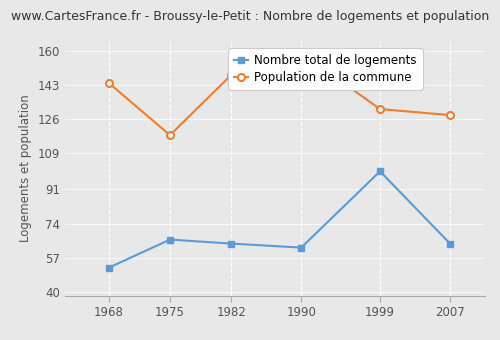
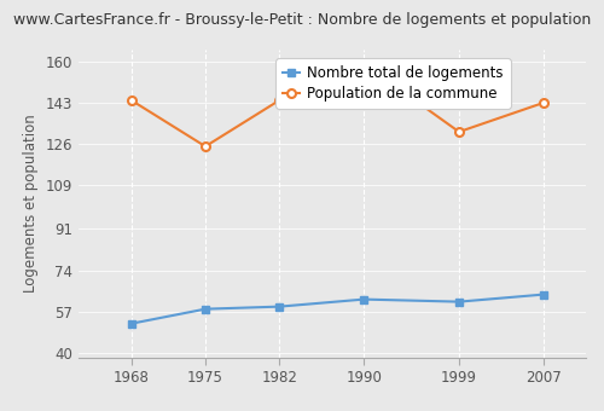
Nombre total de logements/1975: 66 -> 58
Population de la commune/1975: 118 -> 125
Nombre total de logements/1982: 64 -> 59
Population de la commune/1982: 148 -> 144
Nombre total de logements/1999: 100 -> 61
Population de la commune/2007: 128 -> 143
